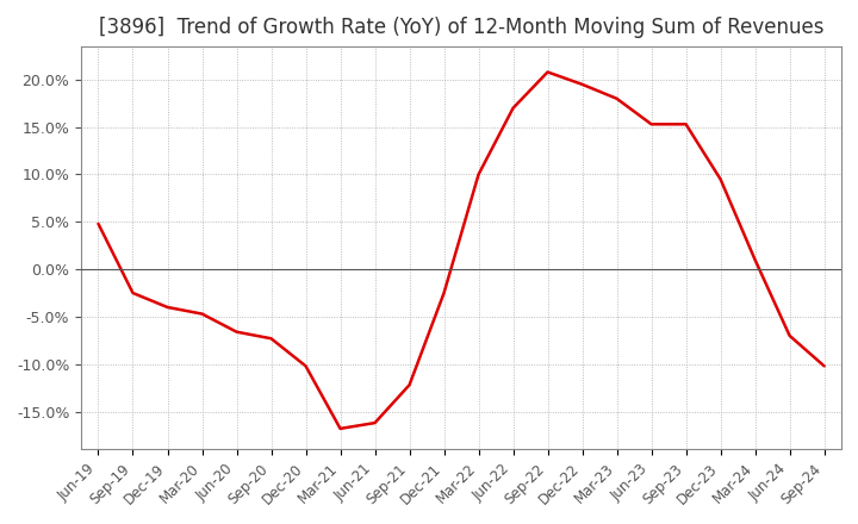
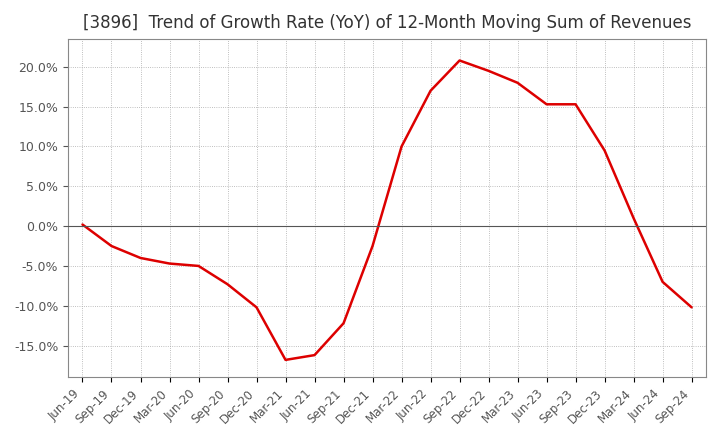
Jun-19: 4.8% -> 0.2%
Jun-20: -6.6% -> -5.0%
